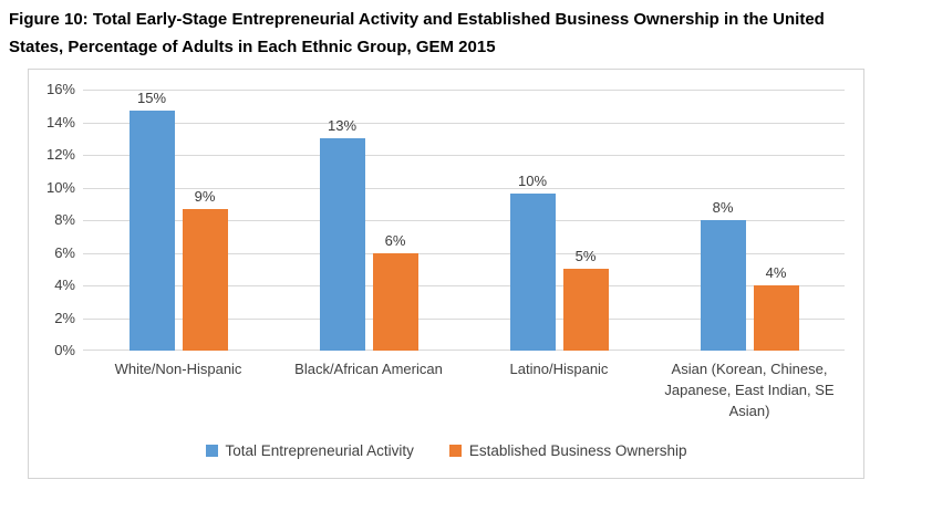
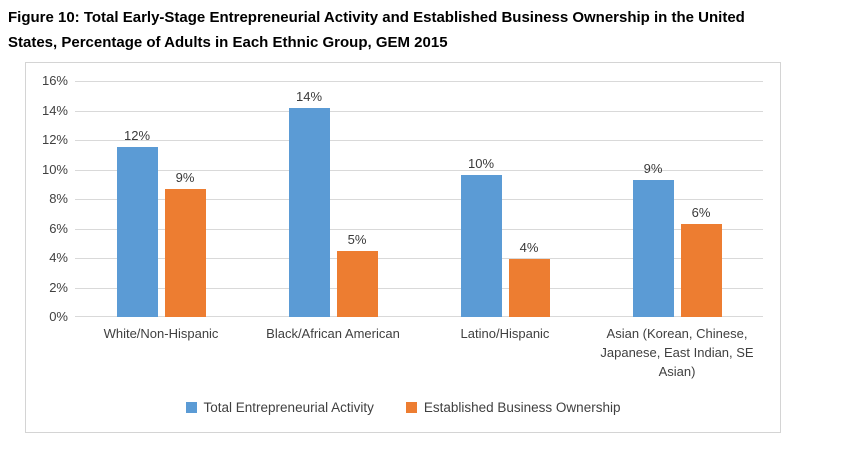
Total Entrepreneurial Activity/White/Non-Hispanic: 15% -> 12%
Total Entrepreneurial Activity/Black/African American: 13% -> 14%
Established Business Ownership/Black/African American: 6% -> 5%
Established Business Ownership/Latino/Hispanic: 5% -> 4%
Total Entrepreneurial Activity/Asian (Korean, Chinese, Japanese, East Indian, SE Asian): 8% -> 9%
Established Business Ownership/Asian (Korean, Chinese, Japanese, East Indian, SE Asian): 4% -> 6%
